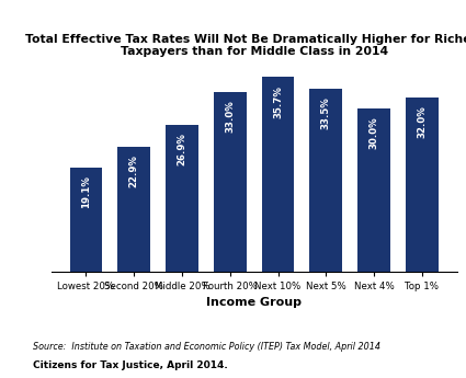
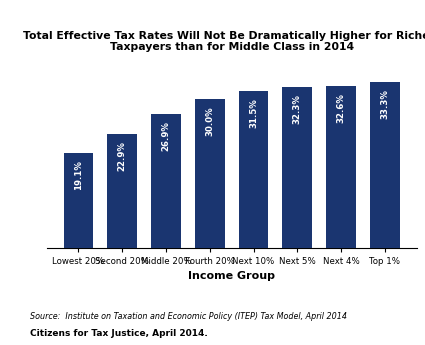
Fourth 20%: 33.0% -> 30.0%
Next 10%: 35.7% -> 31.5%
Next 5%: 33.5% -> 32.3%
Next 4%: 30.0% -> 32.6%
Top 1%: 32.0% -> 33.3%
